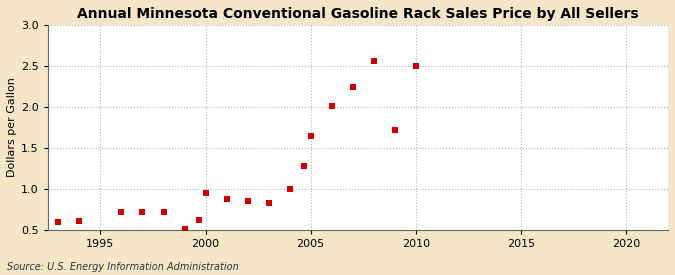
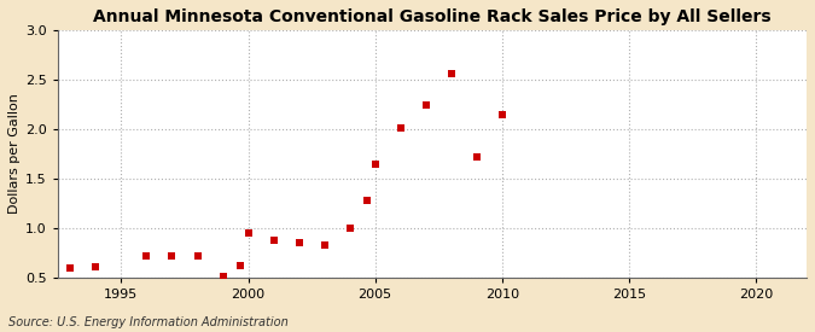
2010: 2.50 -> 2.15
